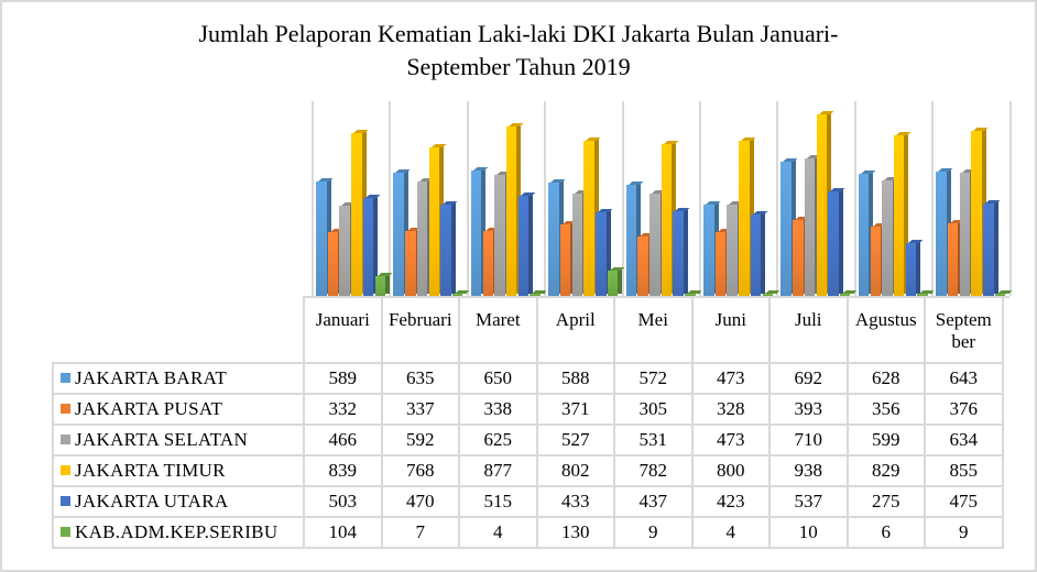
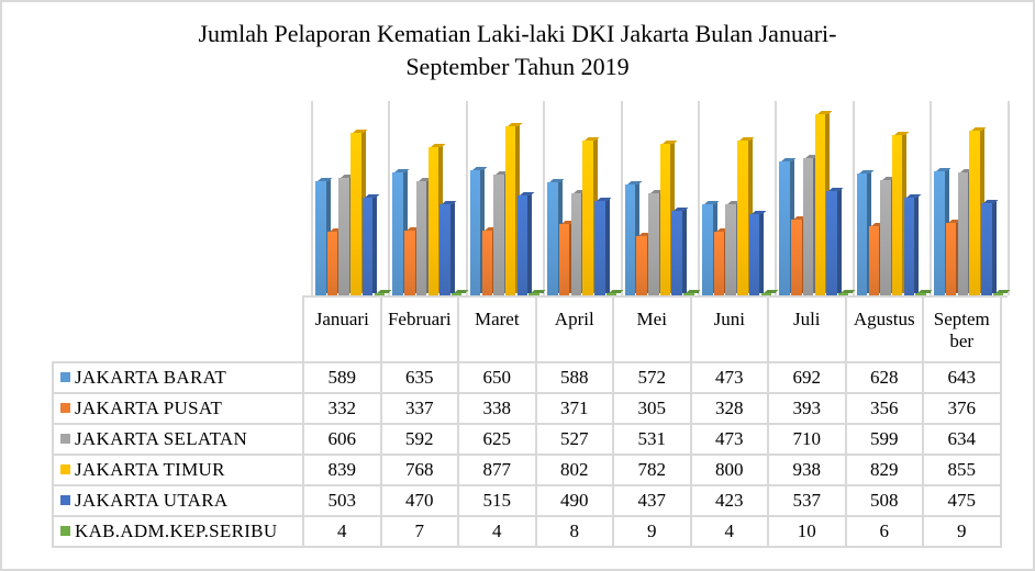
JAKARTA SELATAN/Januari: 466 -> 606
KAB.ADM.KEP.SERIBU/Januari: 104 -> 4
JAKARTA UTARA/April: 433 -> 490
KAB.ADM.KEP.SERIBU/April: 130 -> 8
JAKARTA UTARA/Agustus: 275 -> 508
